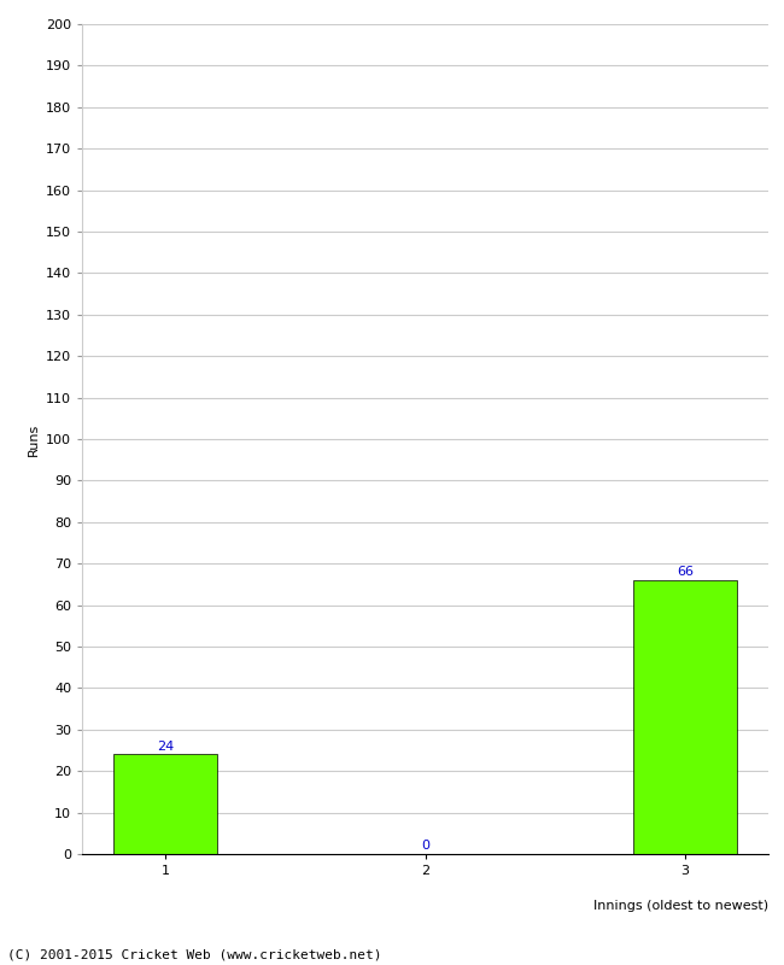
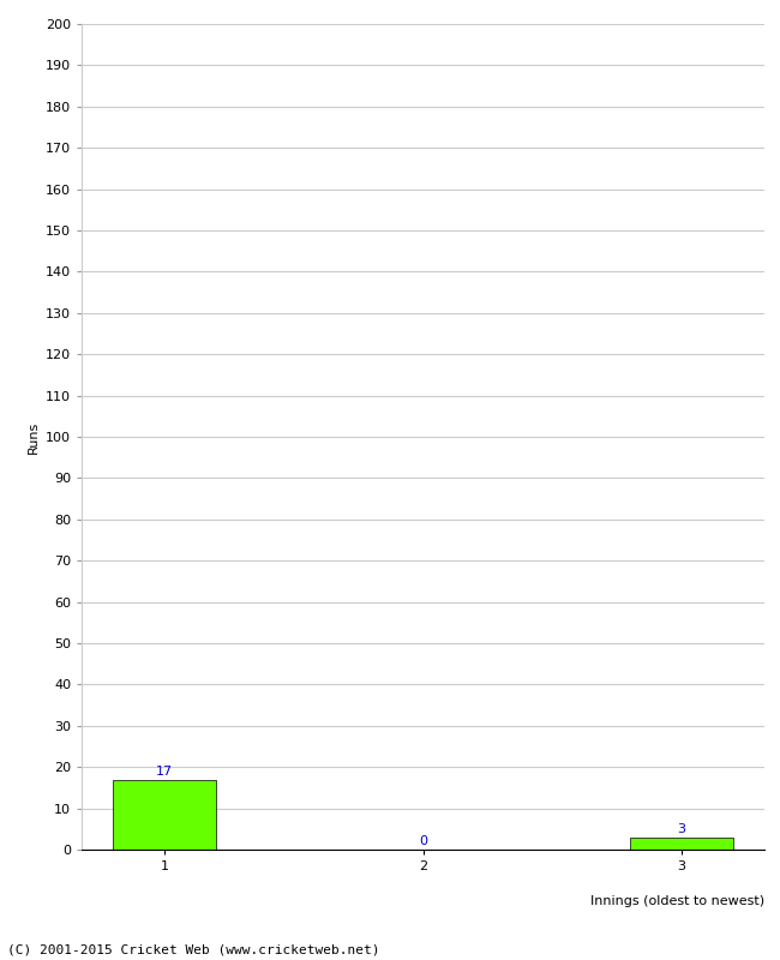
1: 24 -> 17
3: 66 -> 3
